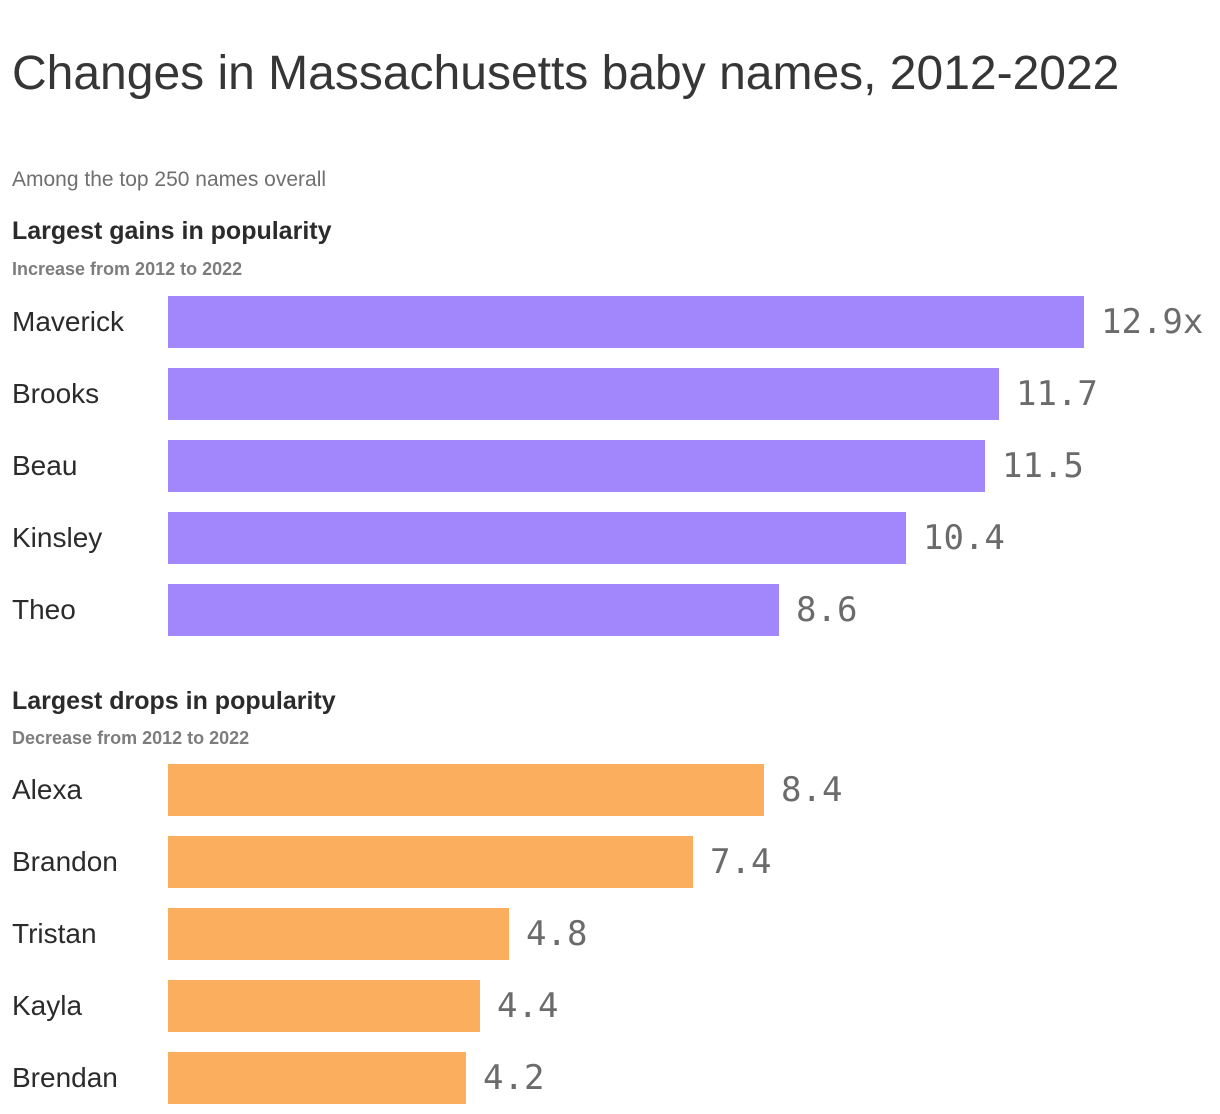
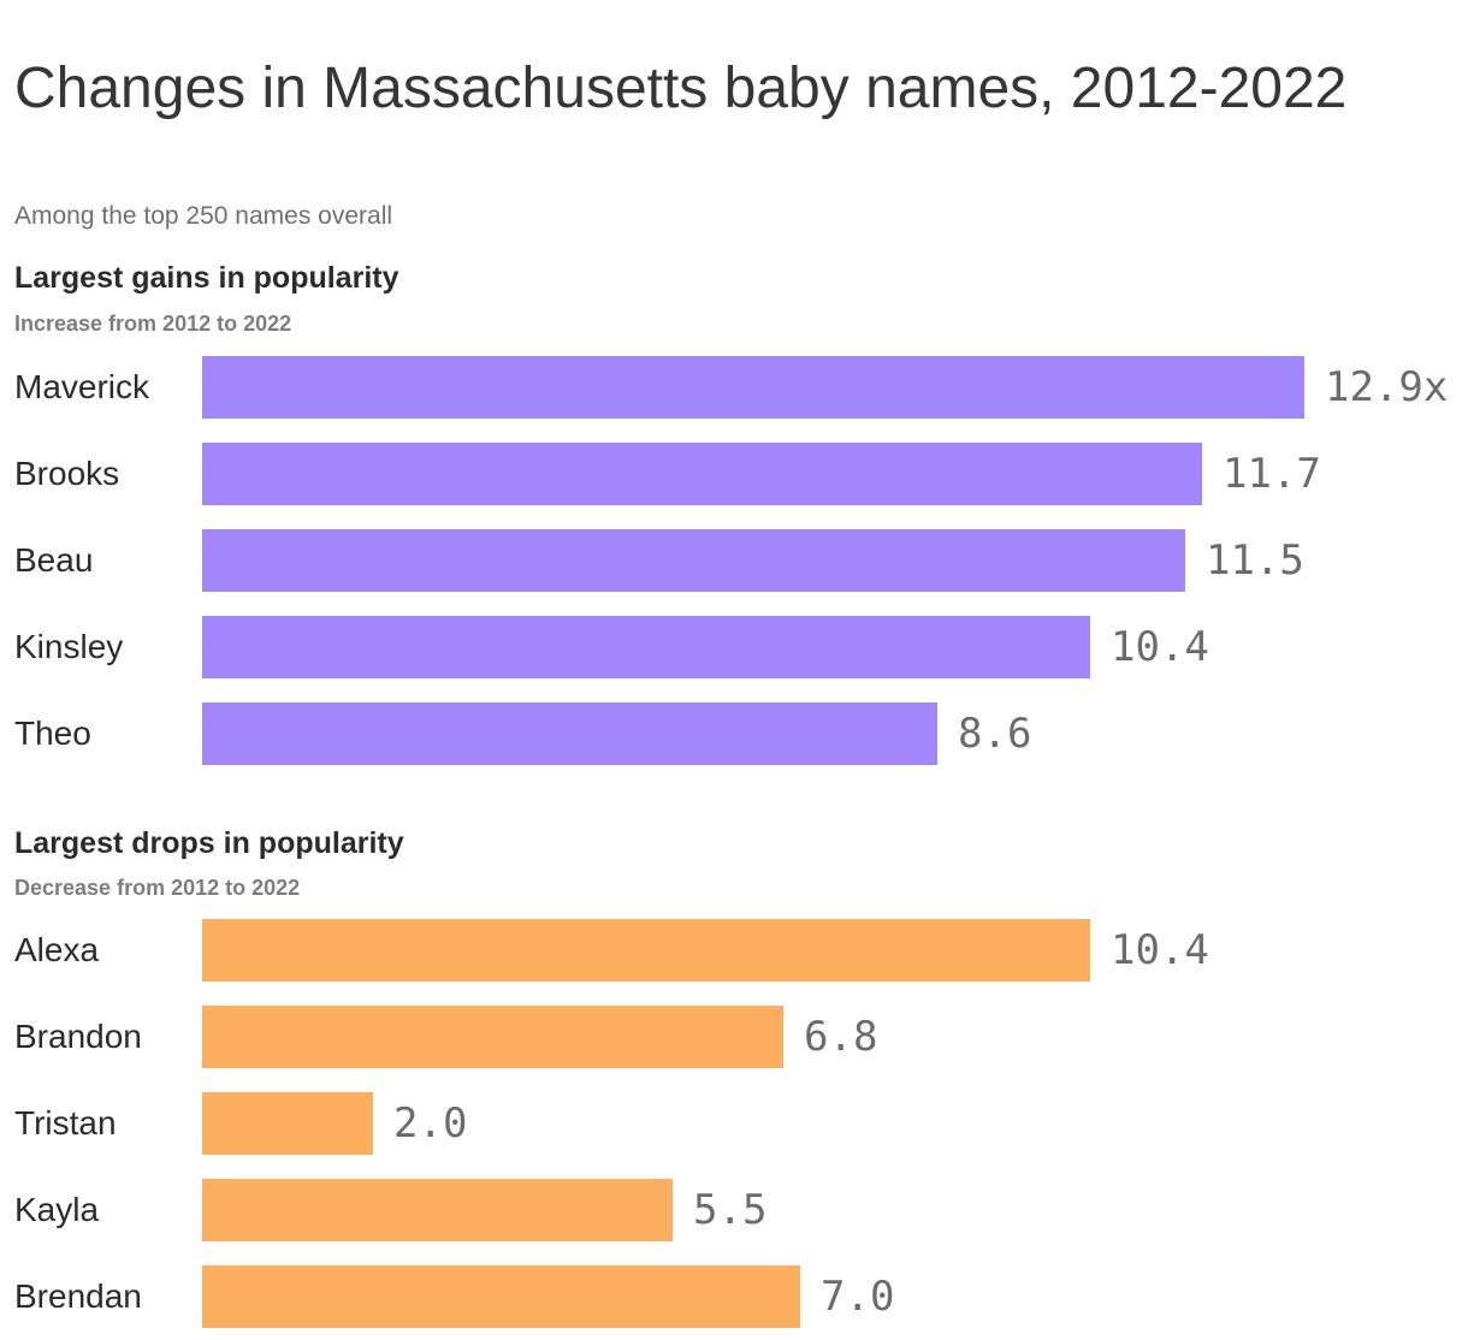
Largest drops in popularity/Alexa: 8.4 -> 10.4
Largest drops in popularity/Brandon: 7.4 -> 6.8
Largest drops in popularity/Tristan: 4.8 -> 2.0
Largest drops in popularity/Kayla: 4.4 -> 5.5
Largest drops in popularity/Brendan: 4.2 -> 7.0
